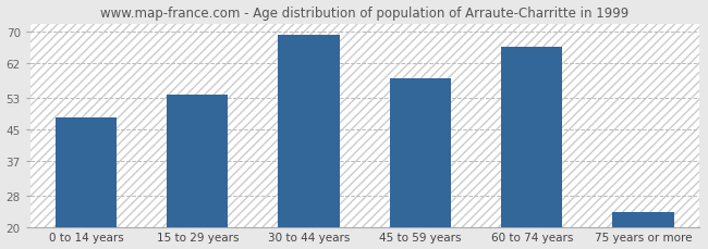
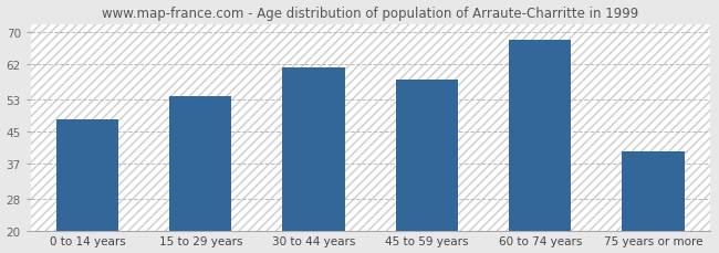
30 to 44 years: 69 -> 61
60 to 74 years: 66 -> 68
75 years or more: 24 -> 40
